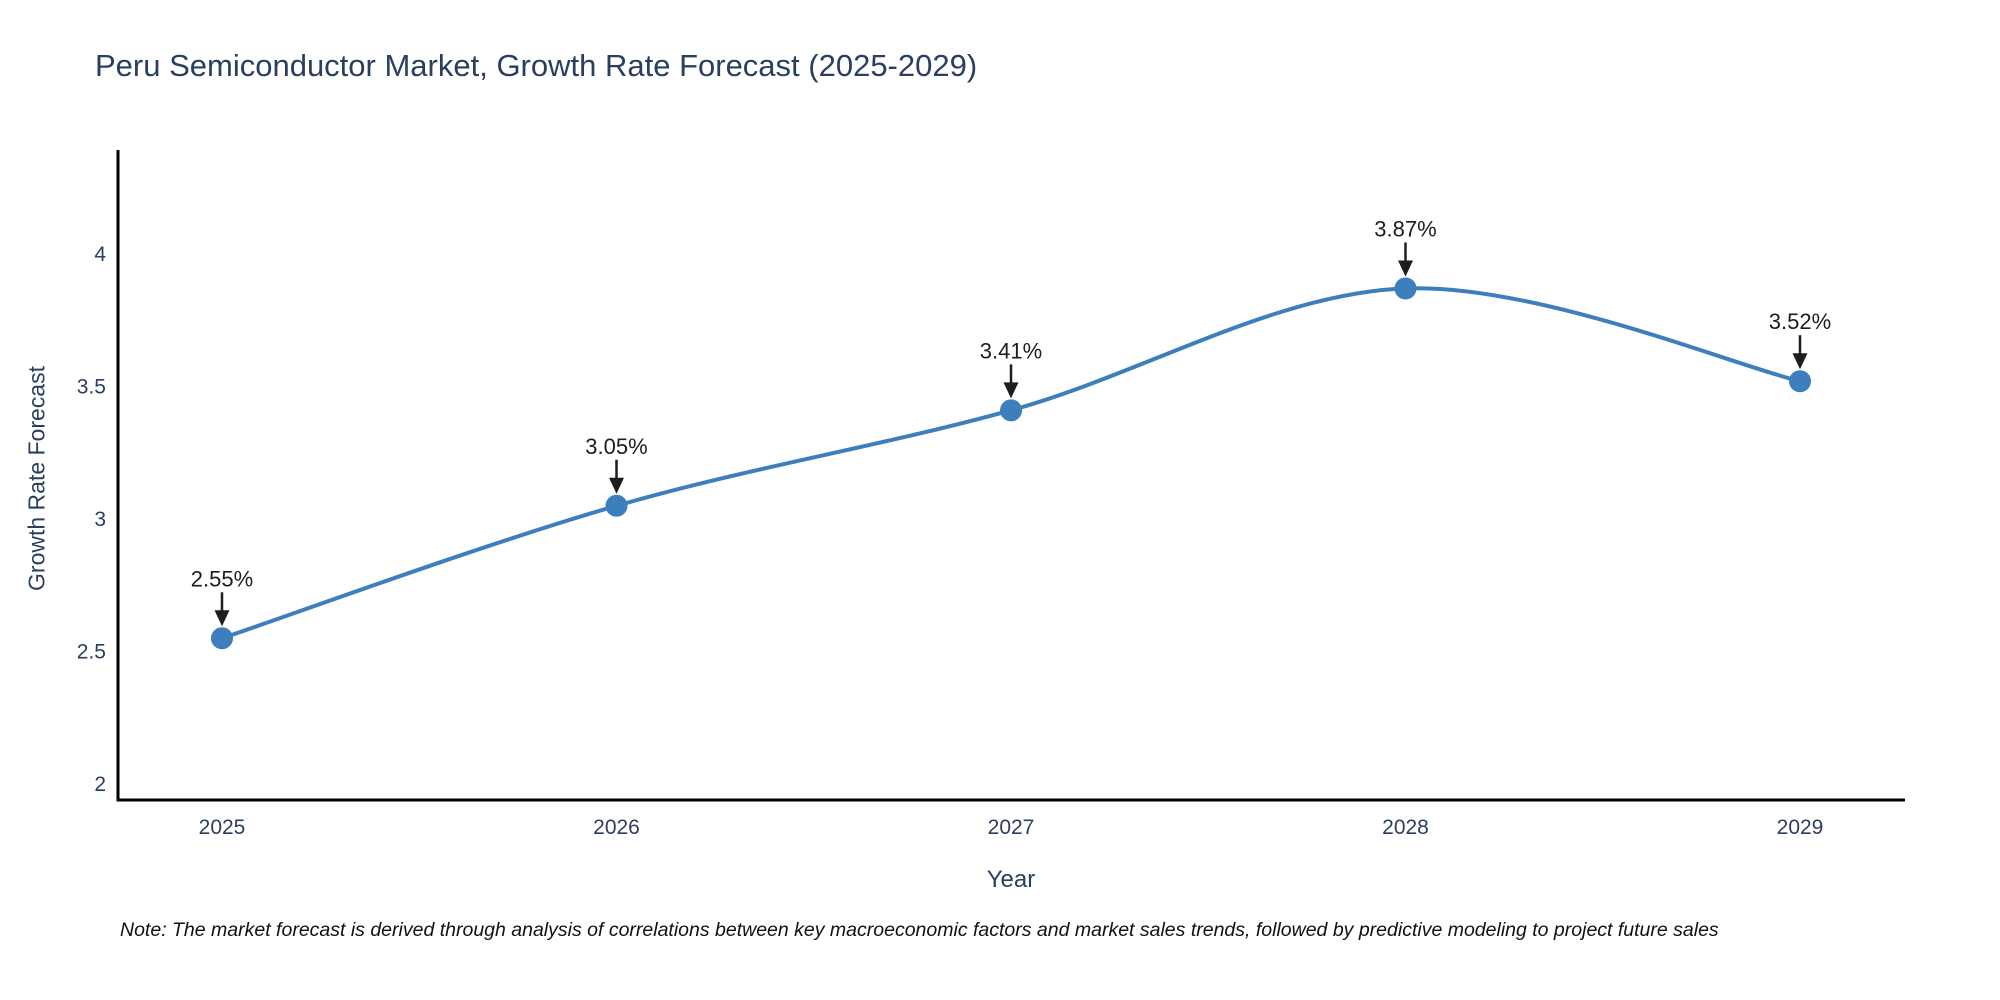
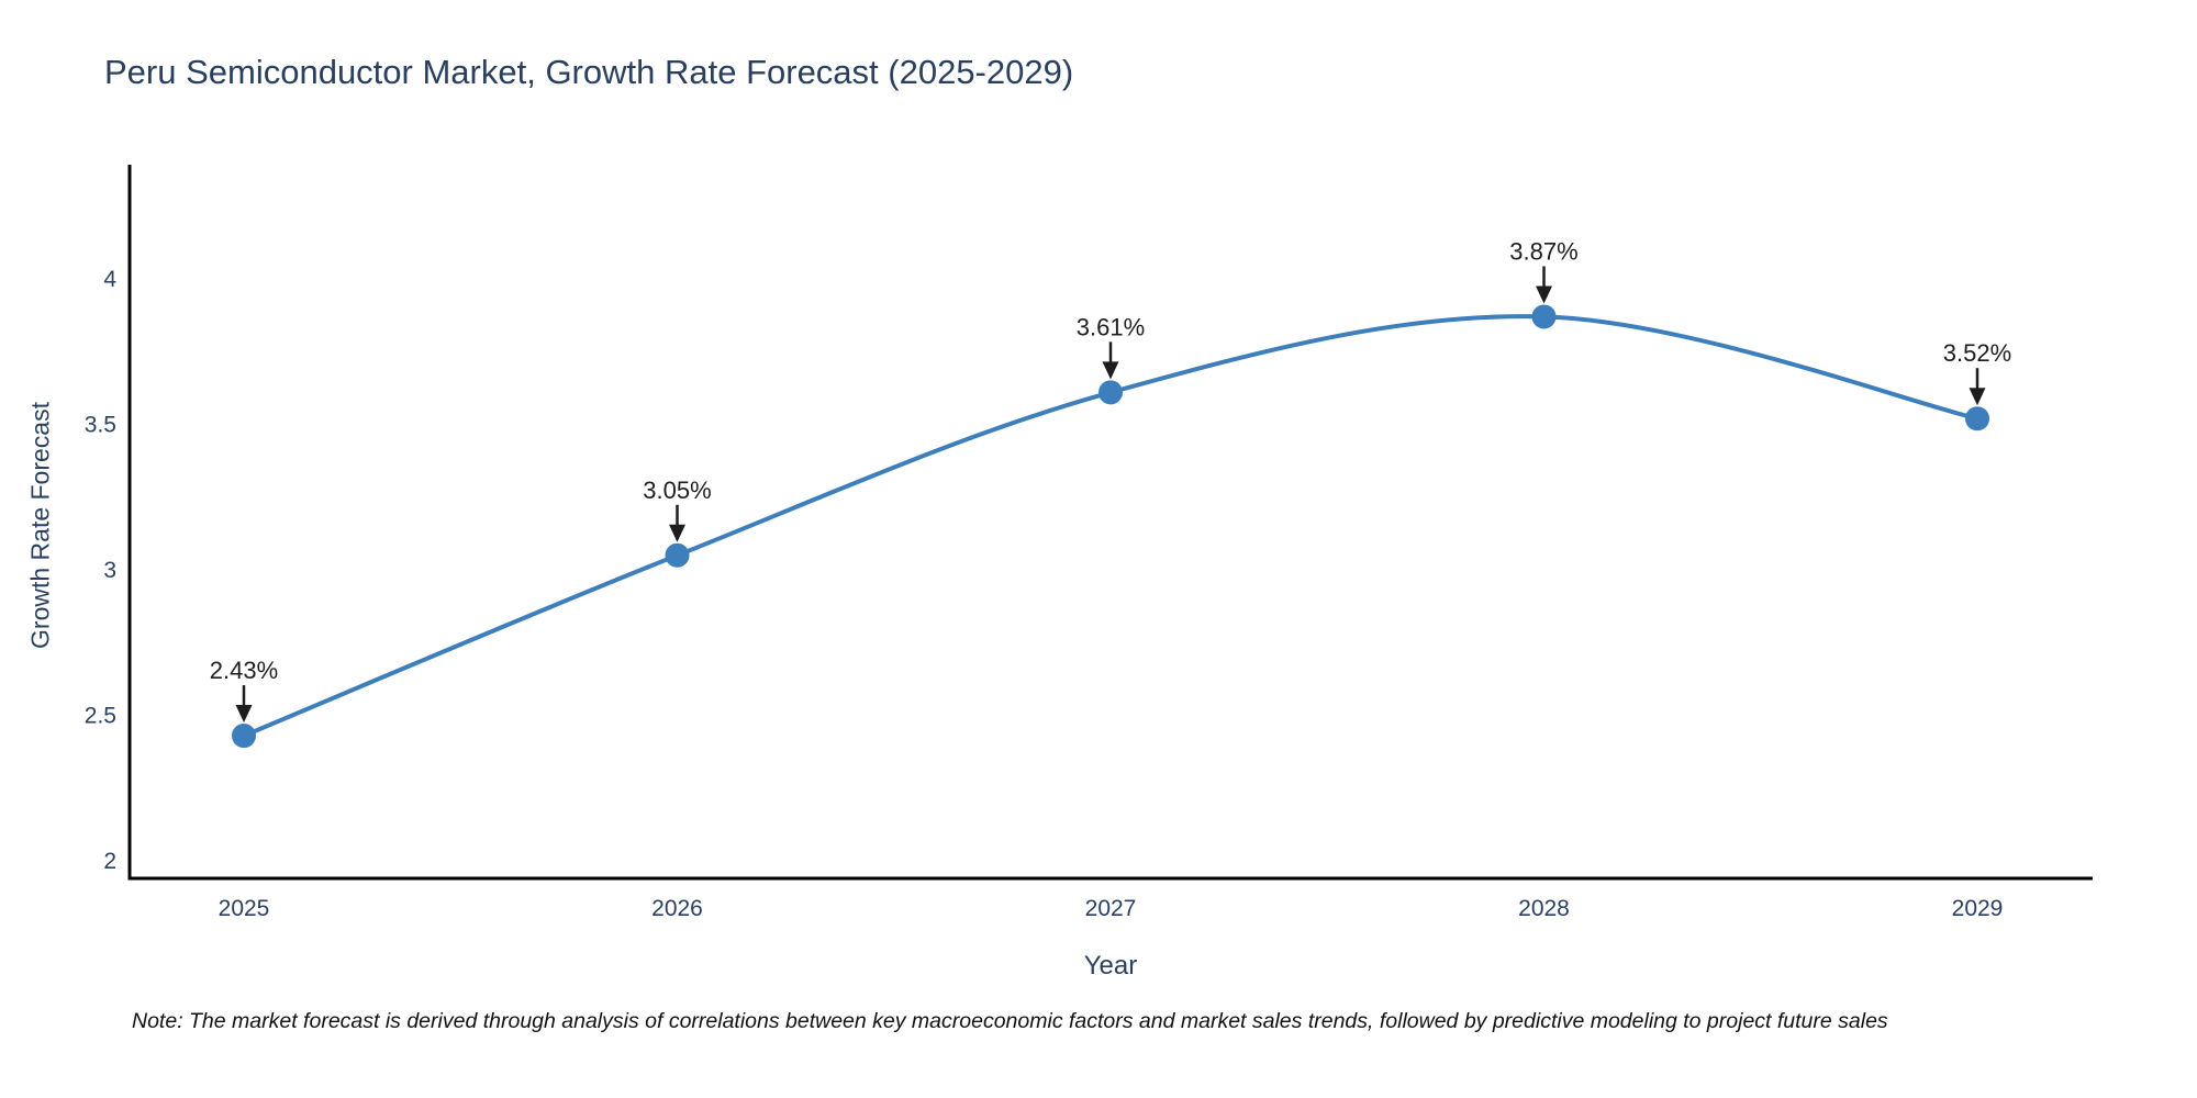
2025: 2.55% -> 2.43%
2027: 3.41% -> 3.61%
